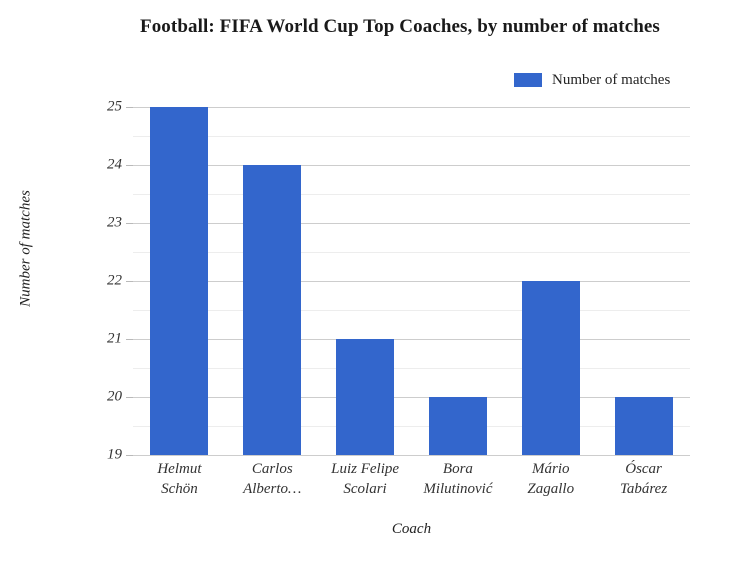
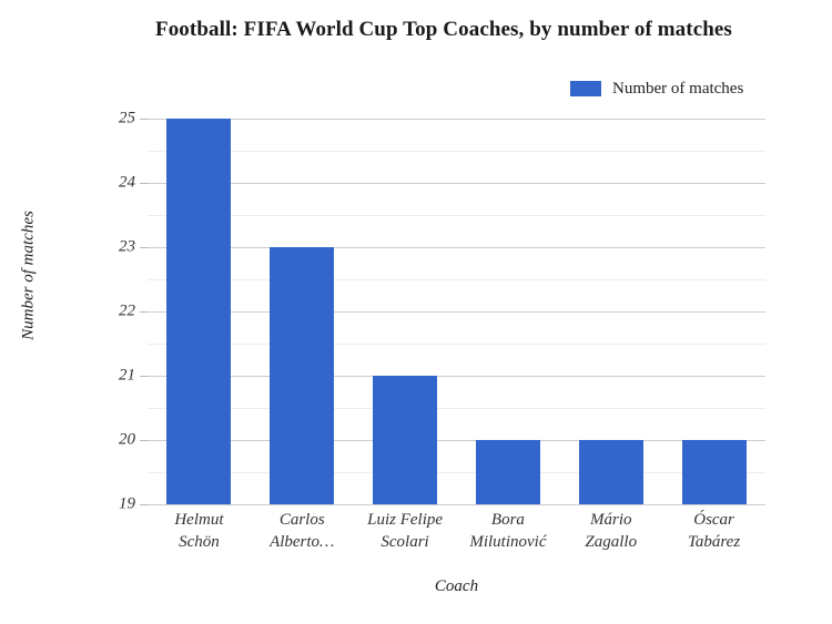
Carlos Alberto…: 24 -> 23
Mário Zagallo: 22 -> 20
